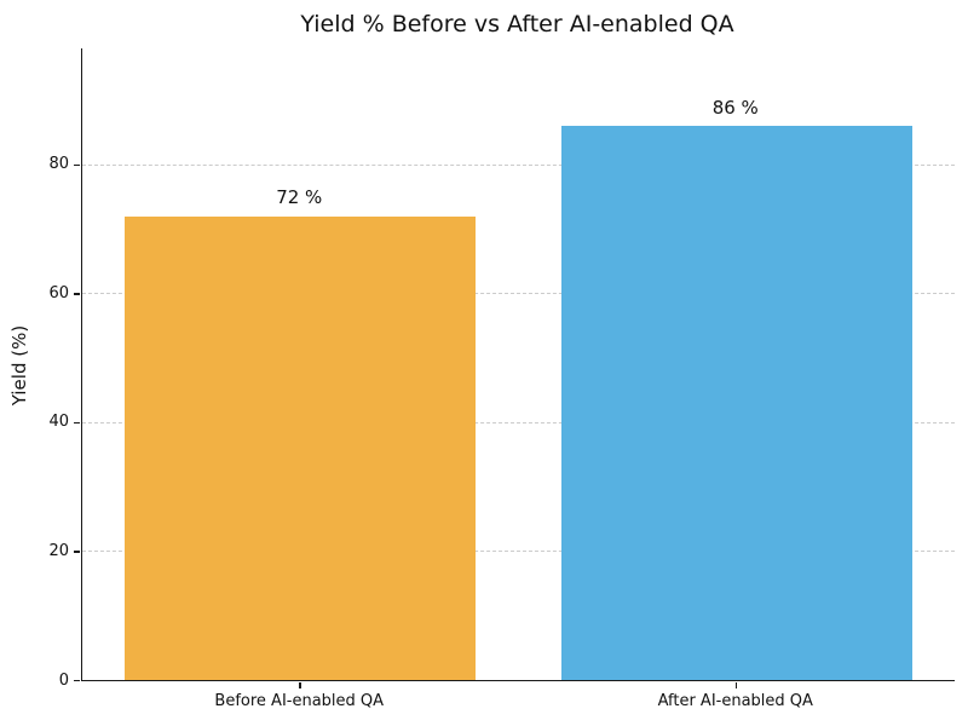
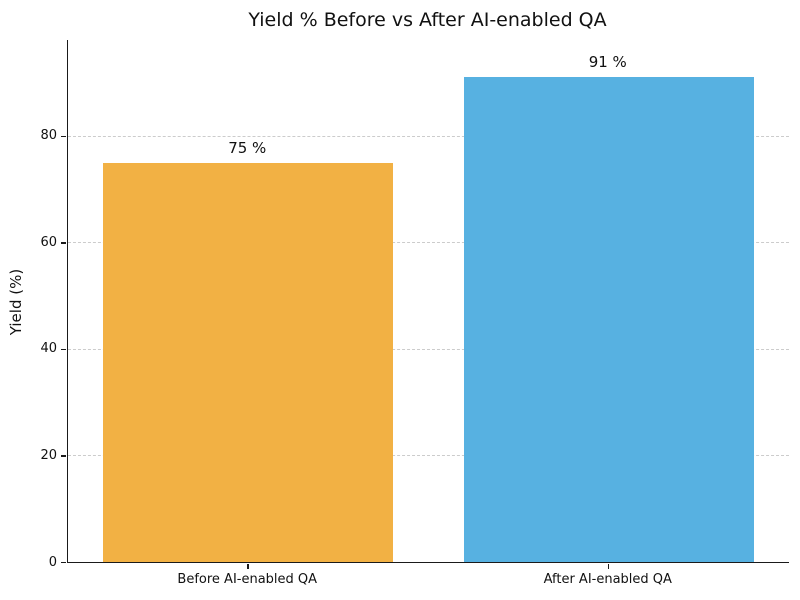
Before AI-enabled QA: 72 -> 75
After AI-enabled QA: 86 -> 91
